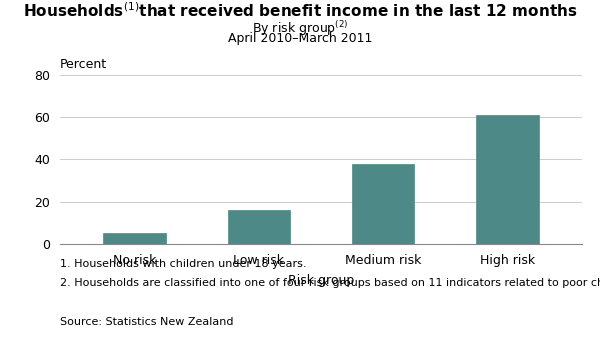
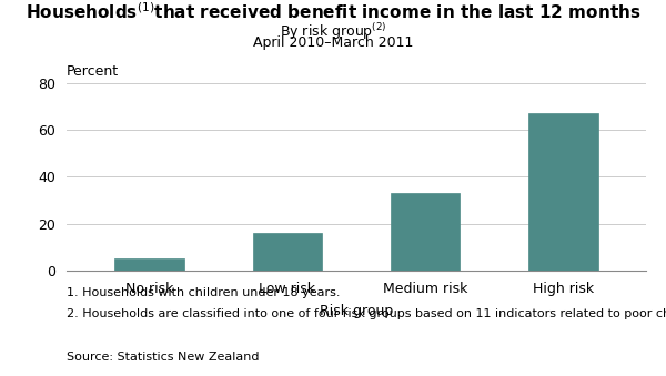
Medium risk: 38 -> 33
High risk: 61 -> 67
